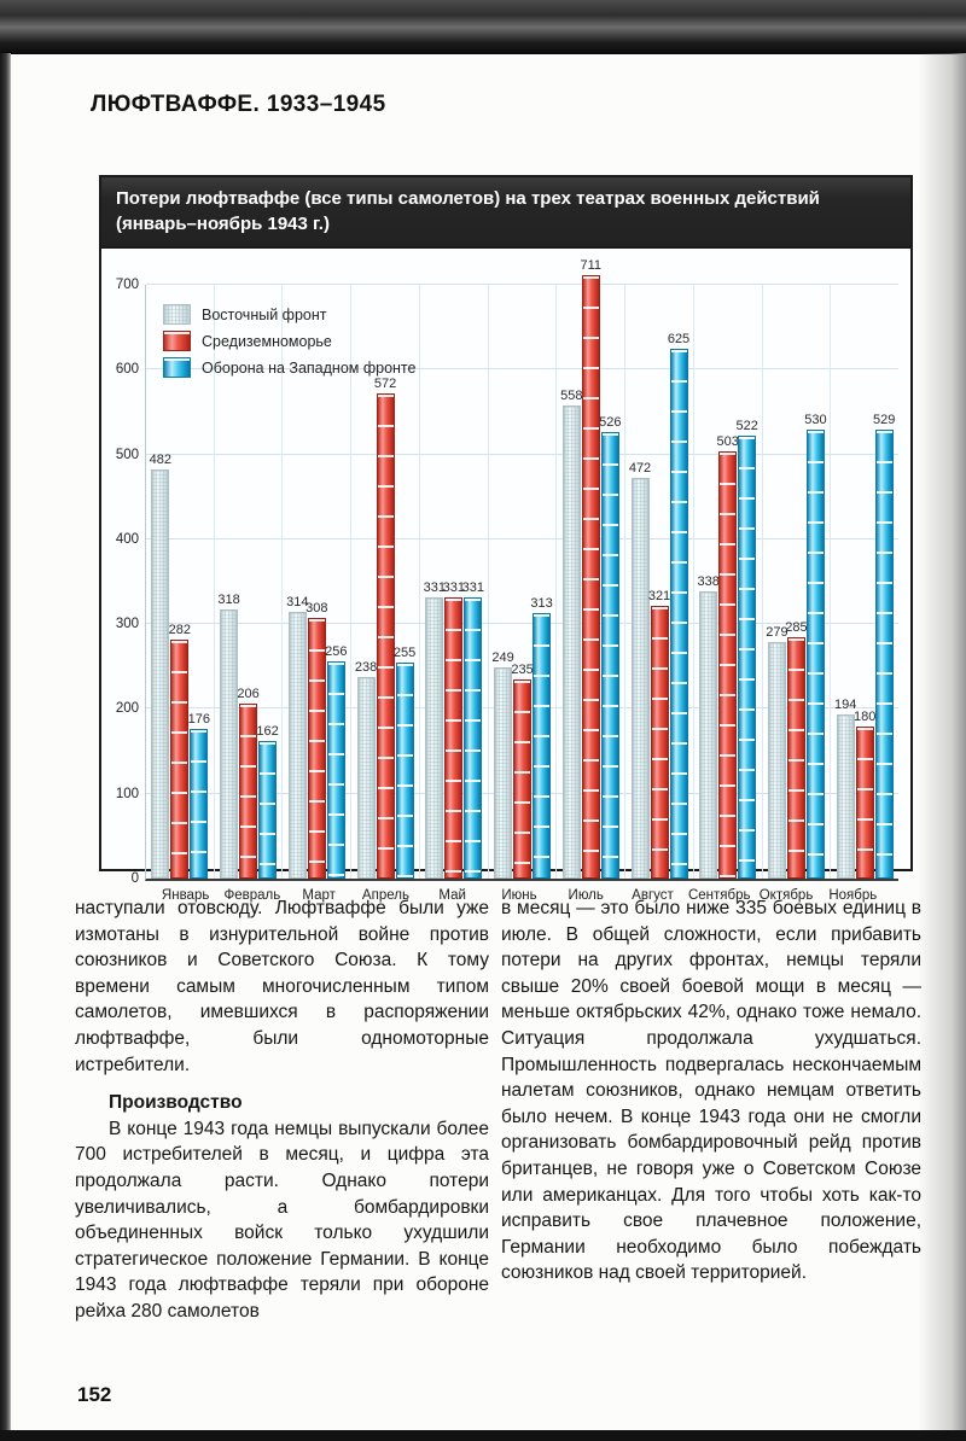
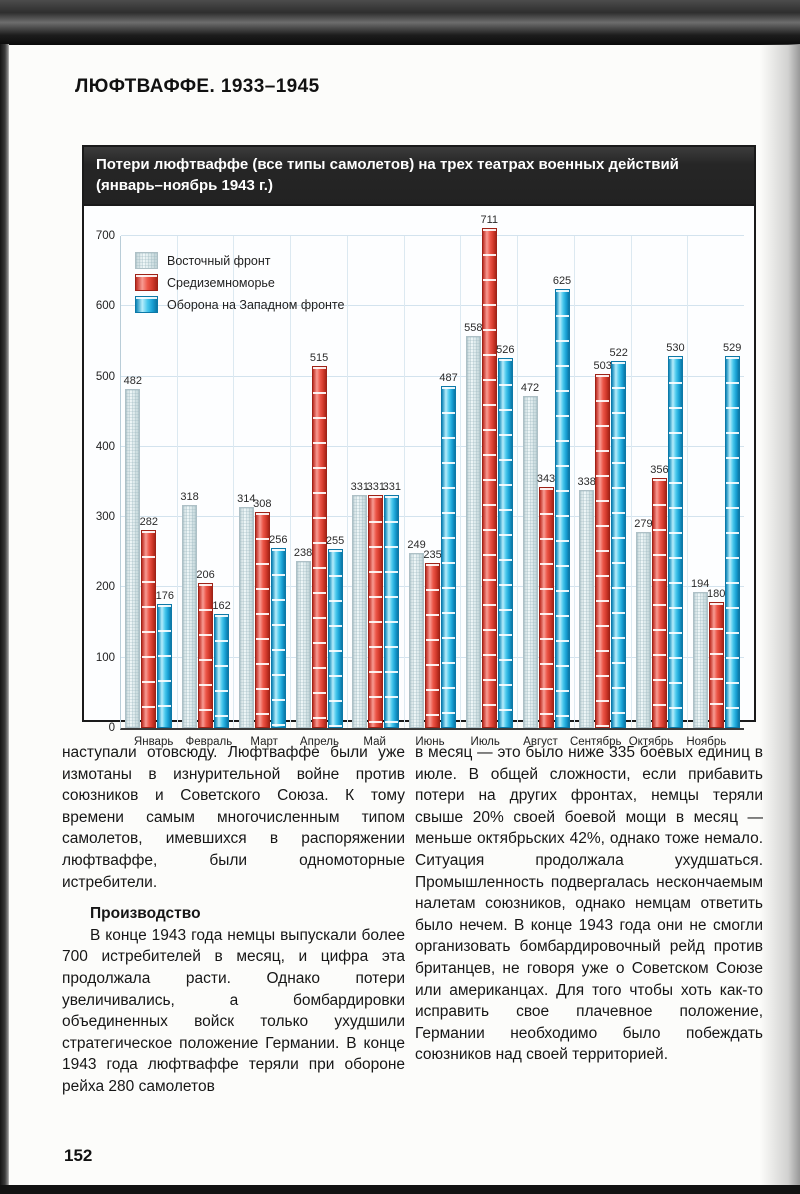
Средиземноморье/Апрель: 572 -> 515
Оборона на Западном фронте/Июнь: 313 -> 487
Средиземноморье/Август: 321 -> 343
Средиземноморье/Октябрь: 285 -> 356
